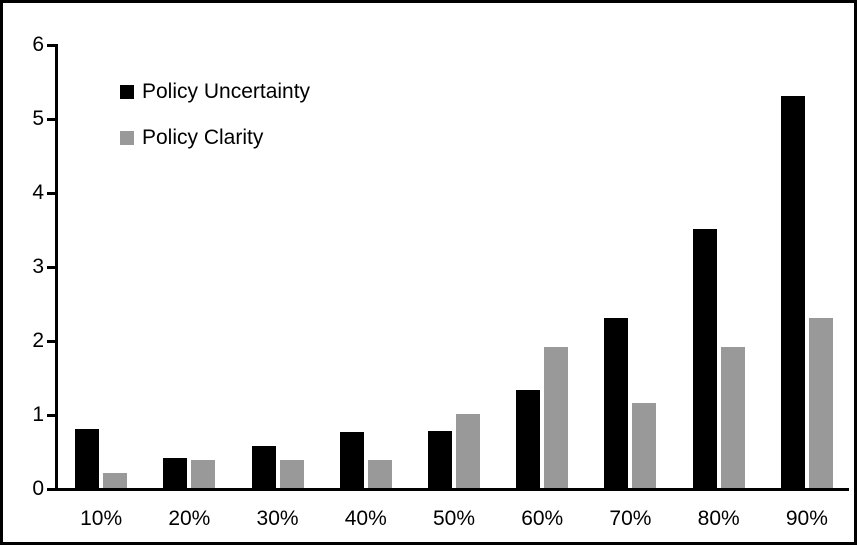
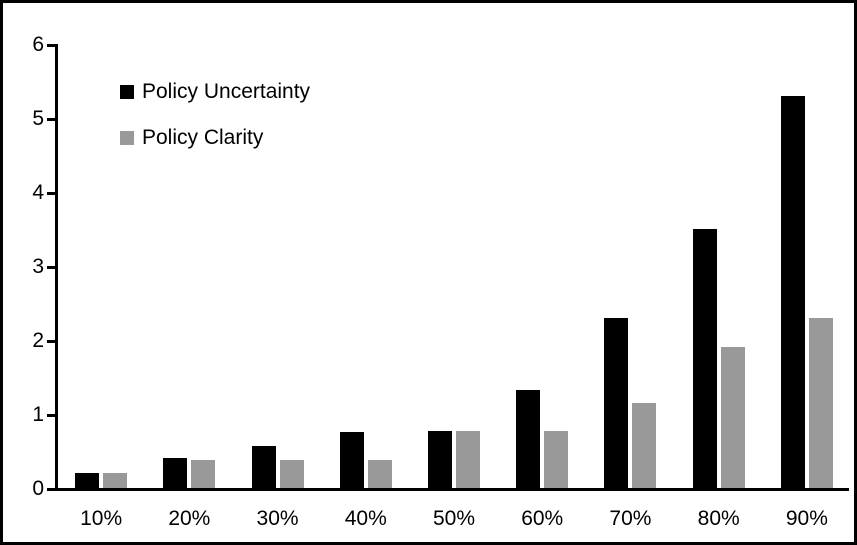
Policy Uncertainty/10%: 0.8 -> 0.2
Policy Clarity/50%: 1.0 -> 0.8
Policy Clarity/60%: 1.9 -> 0.8
